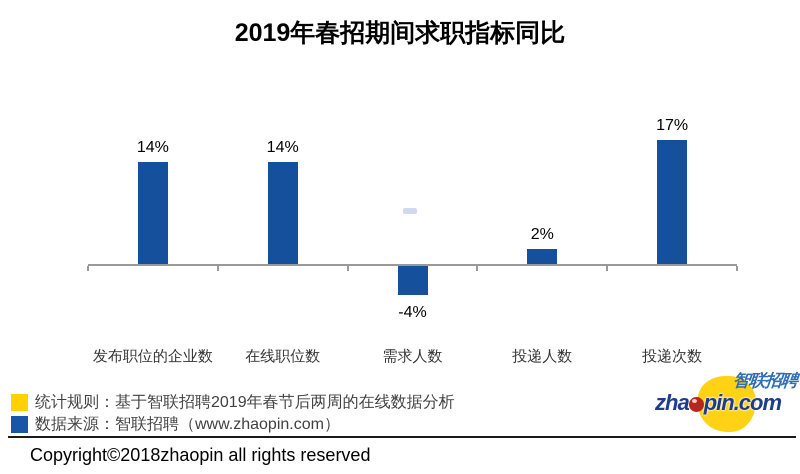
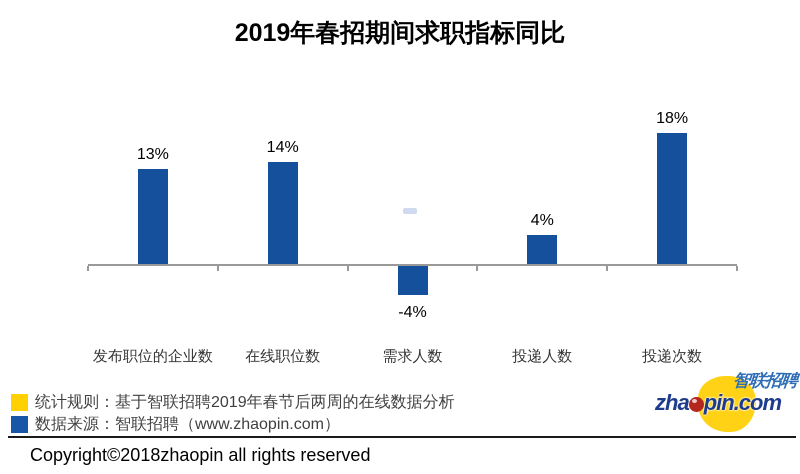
发布职位的企业数: 14% -> 13%
投递人数: 2% -> 4%
投递次数: 17% -> 18%
